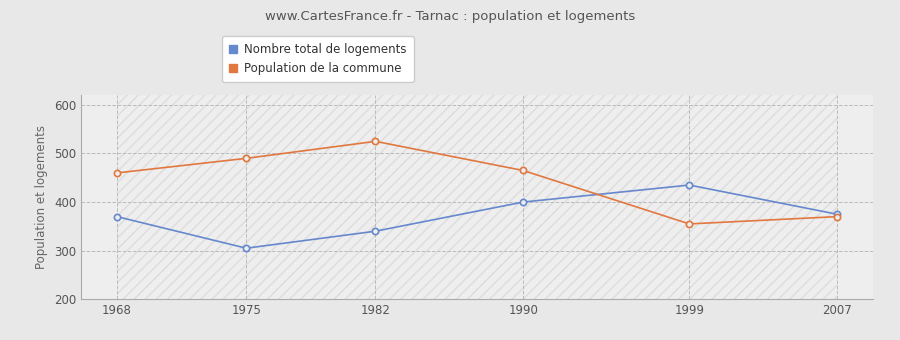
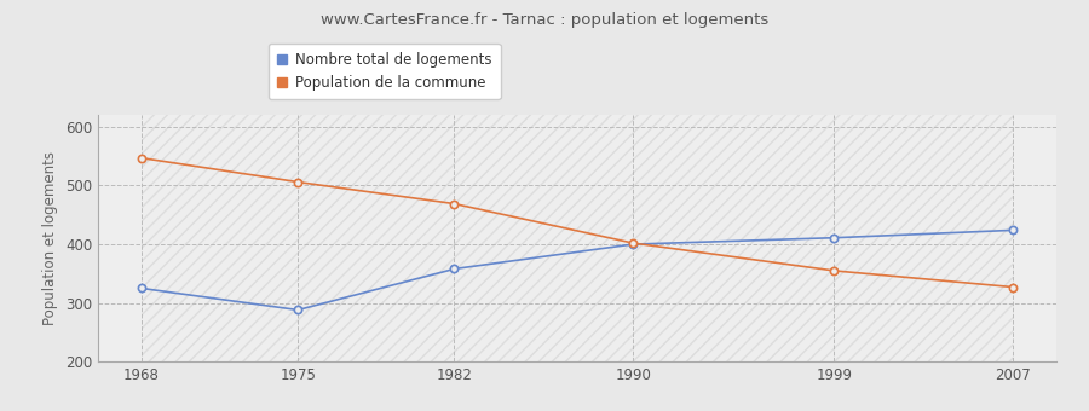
Nombre total de logements/1968: 370 -> 325
Population de la commune/1968: 460 -> 547
Nombre total de logements/1975: 305 -> 288
Population de la commune/1975: 490 -> 506
Nombre total de logements/1982: 340 -> 358
Population de la commune/1982: 525 -> 469
Population de la commune/1990: 465 -> 402
Nombre total de logements/1999: 435 -> 411
Nombre total de logements/2007: 375 -> 424
Population de la commune/2007: 370 -> 327
